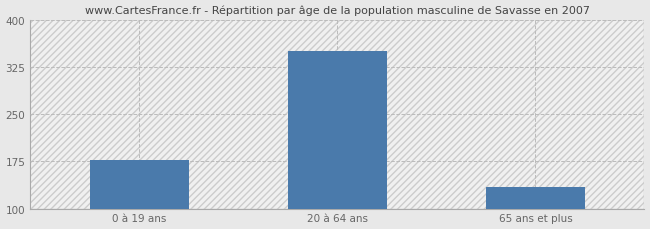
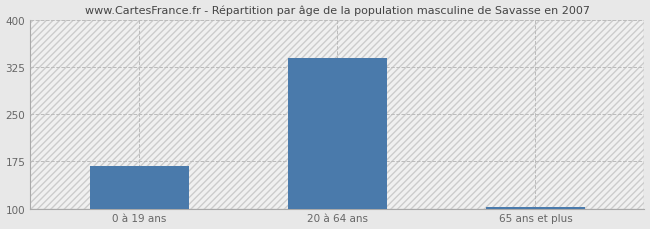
0 à 19 ans: 178 -> 168
20 à 64 ans: 350 -> 340
65 ans et plus: 134 -> 103
